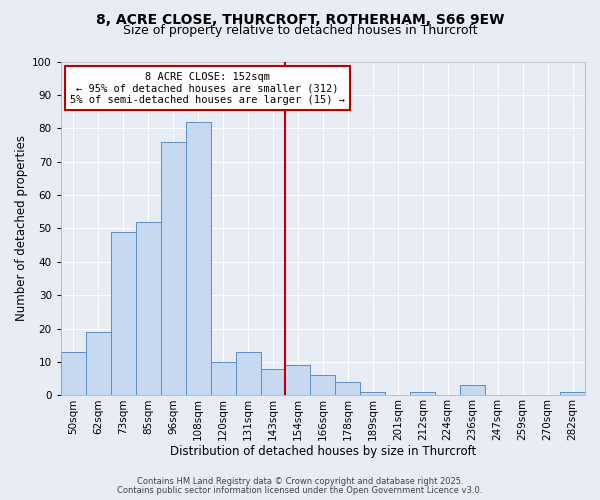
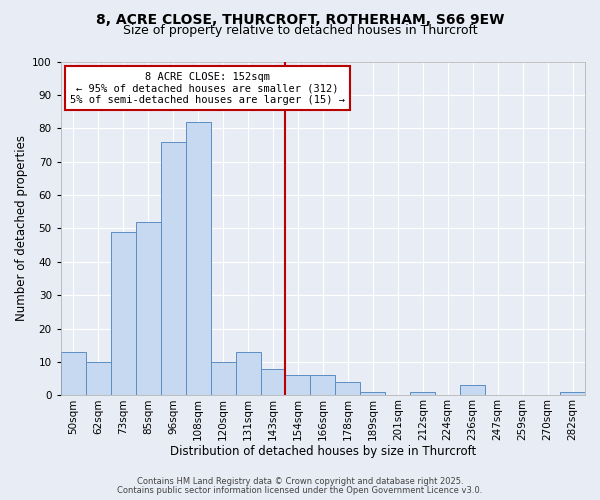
62sqm: 19 -> 10
154sqm: 9 -> 6
